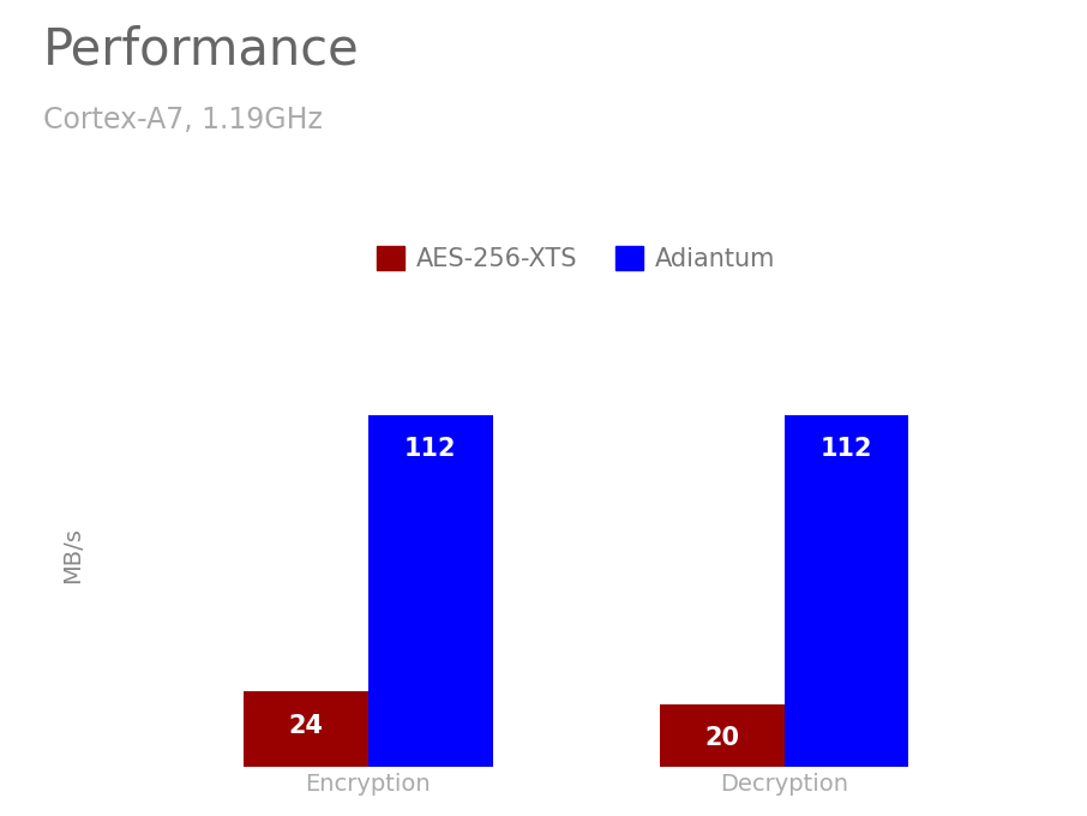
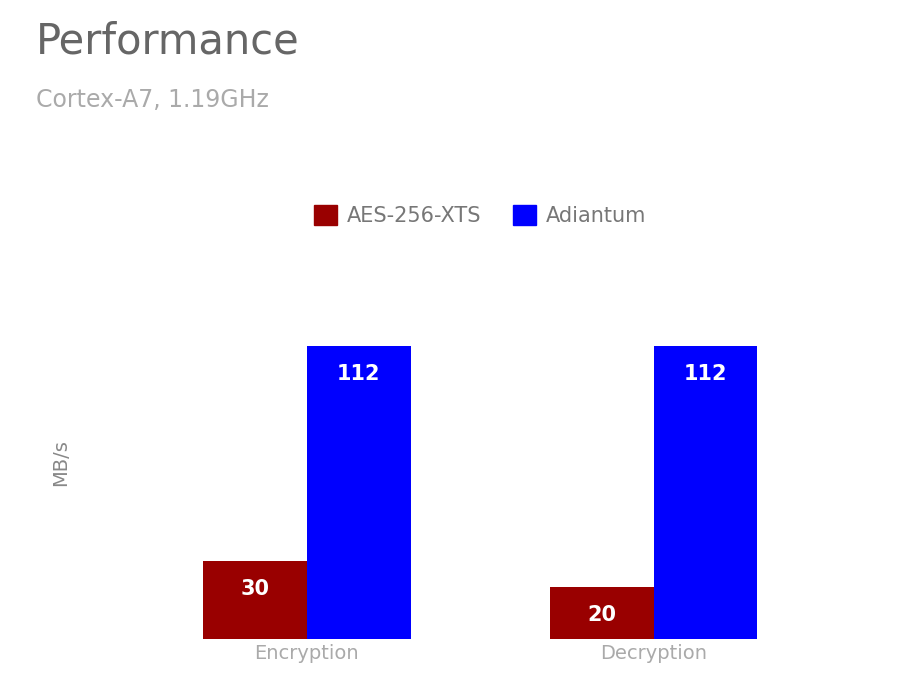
AES-256-XTS/Encryption: 24 -> 30
